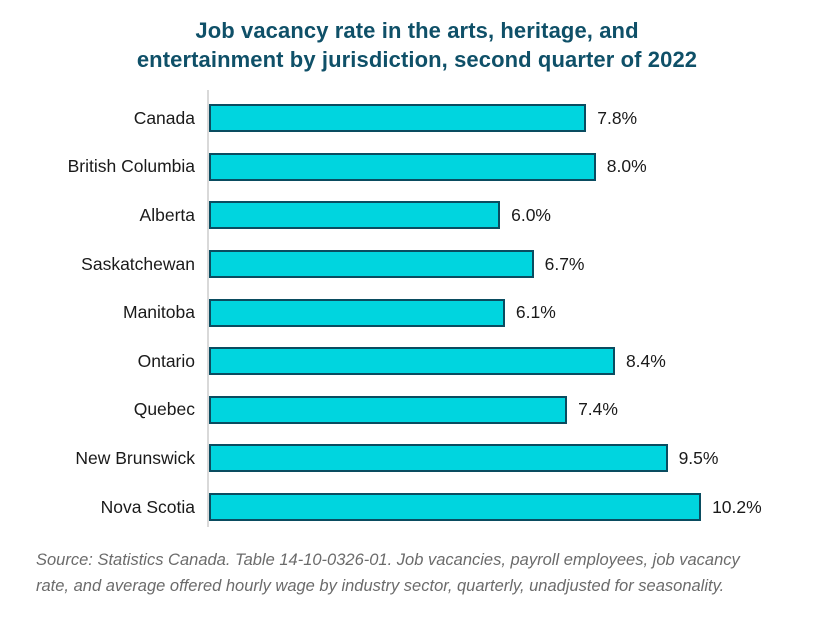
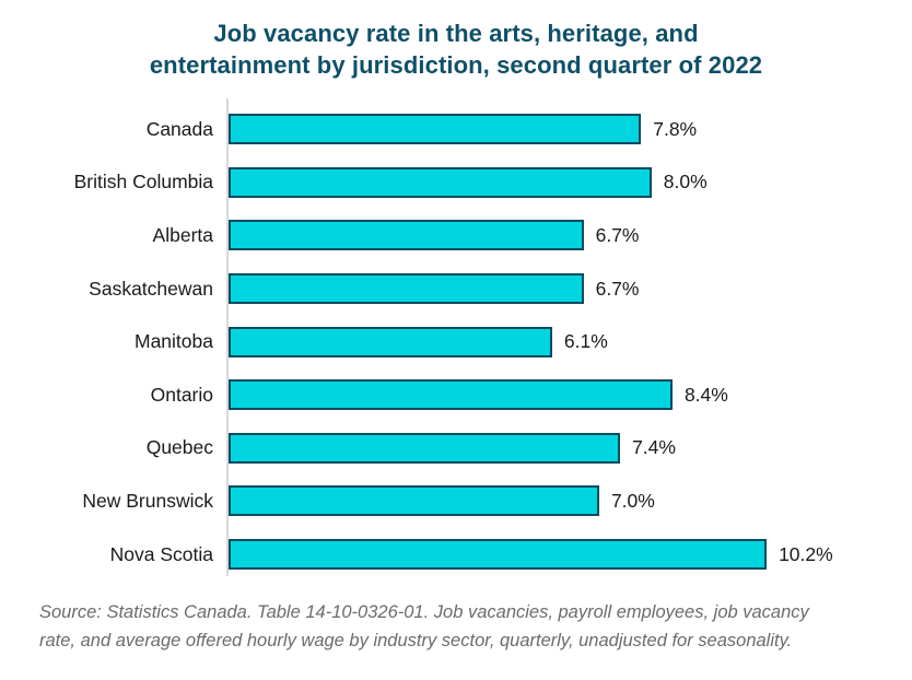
Alberta: 6.0% -> 6.7%
New Brunswick: 9.5% -> 7.0%
